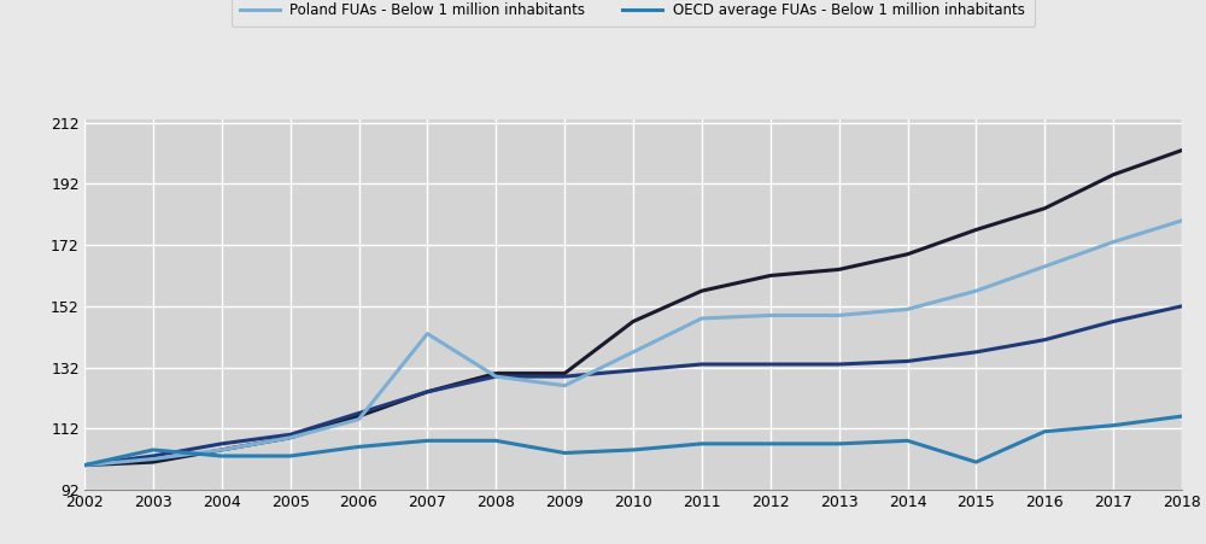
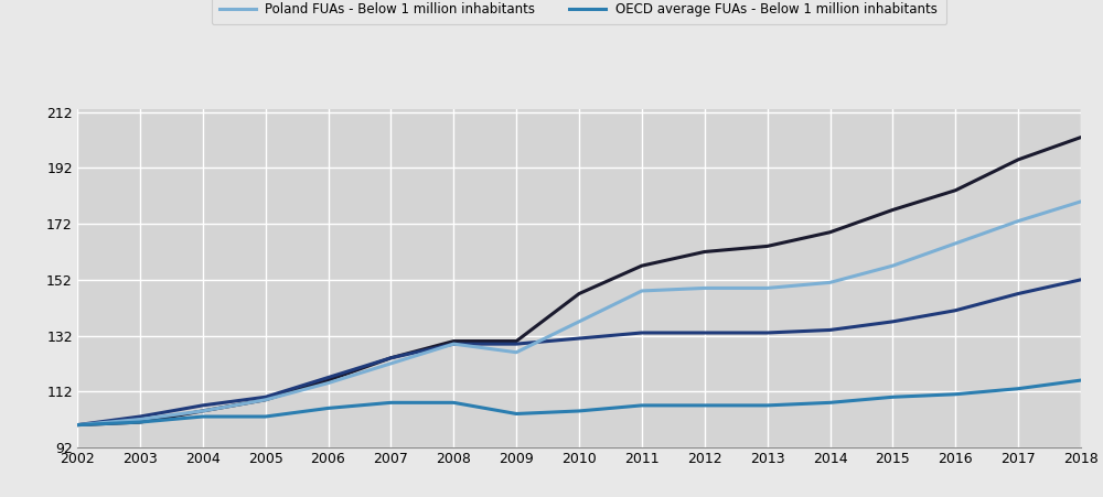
OECD average FUAs - Below 1 million inhabitants/2003: 105 -> 101
Poland FUAs - Below 1 million inhabitants/2007: 143 -> 122
OECD average FUAs - Below 1 million inhabitants/2015: 101 -> 110
